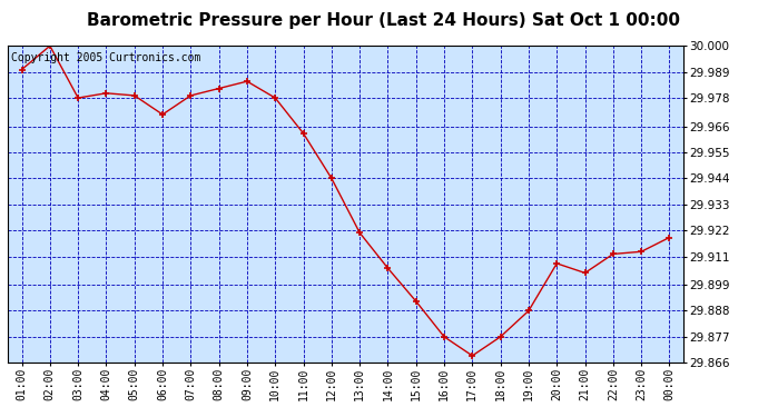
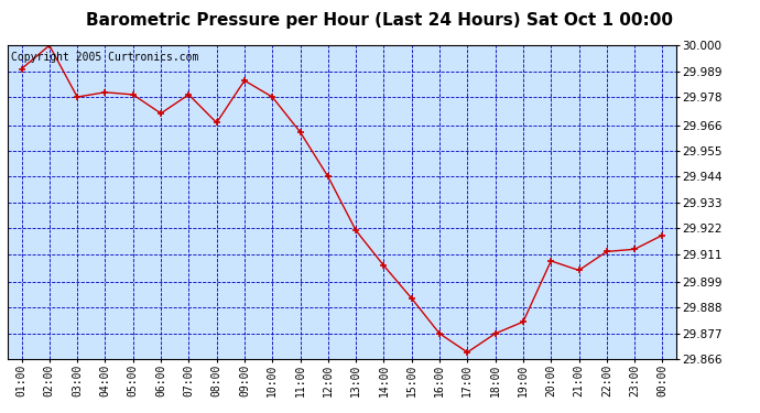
08:00: 29.982 -> 29.967
19:00: 29.888 -> 29.882
